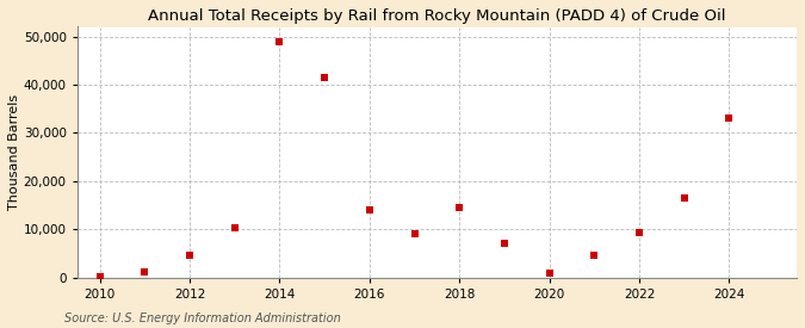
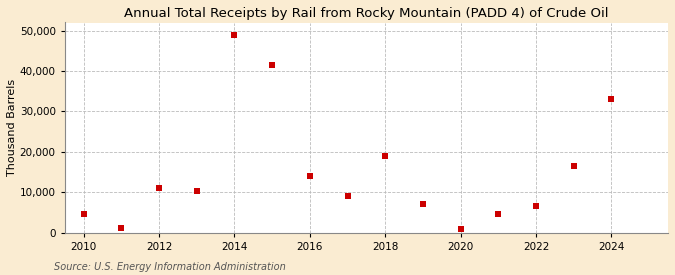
2010: 100 -> 4,500
2012: 4,500 -> 11,000
2018: 14,600 -> 19,000
2022: 9,200 -> 6,500
